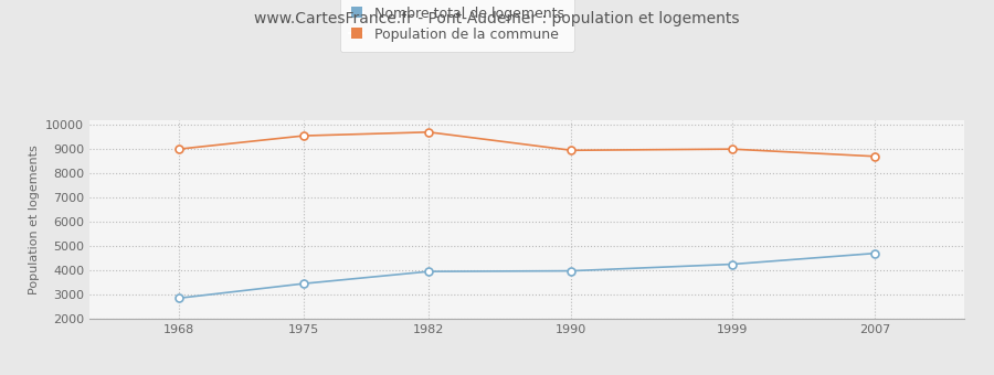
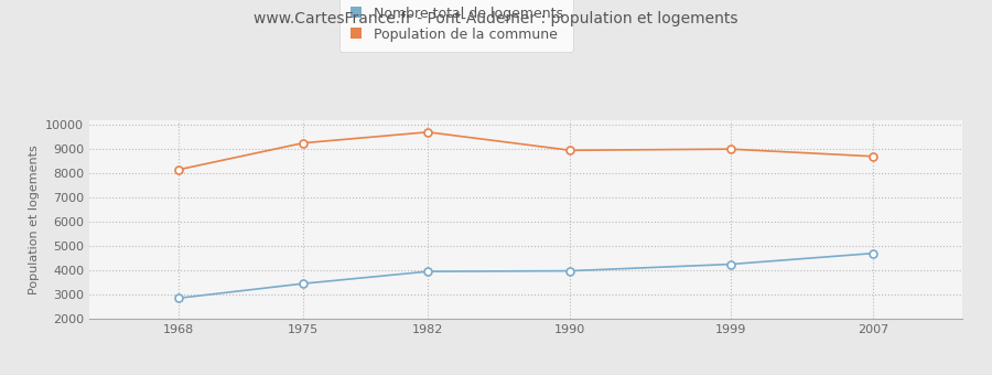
Population de la commune/1968: 9000 -> 8150
Population de la commune/1975: 9550 -> 9250
